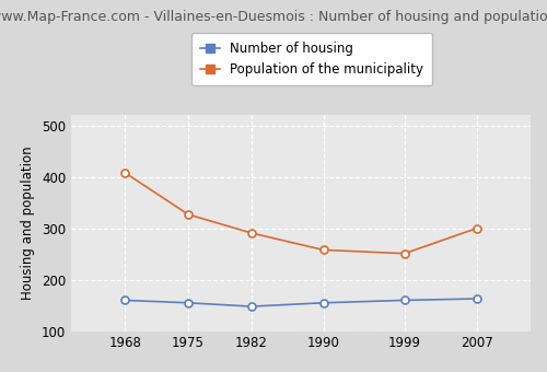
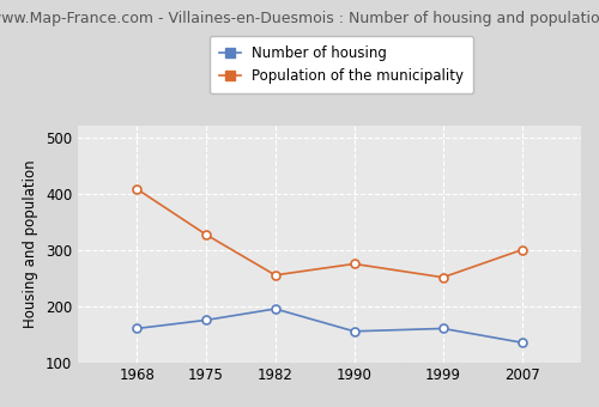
Number of housing/1975: 155 -> 175
Number of housing/1982: 148 -> 195
Population of the municipality/1982: 291 -> 255
Population of the municipality/1990: 258 -> 275
Number of housing/2007: 163 -> 135
